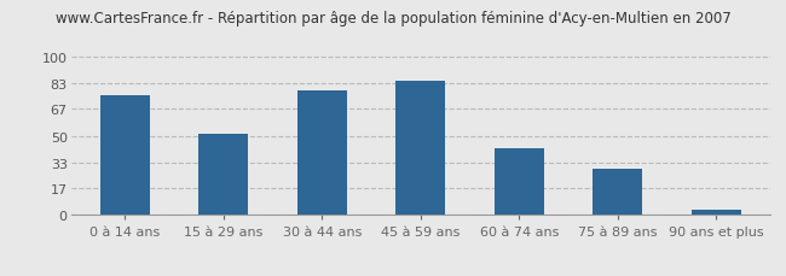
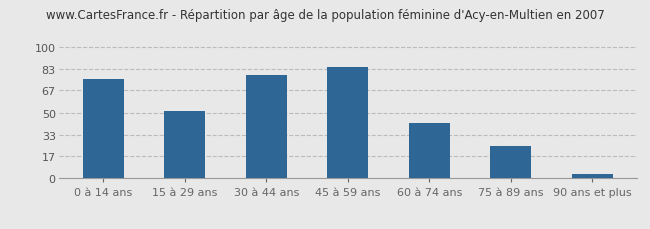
75 à 89 ans: 29 -> 25
